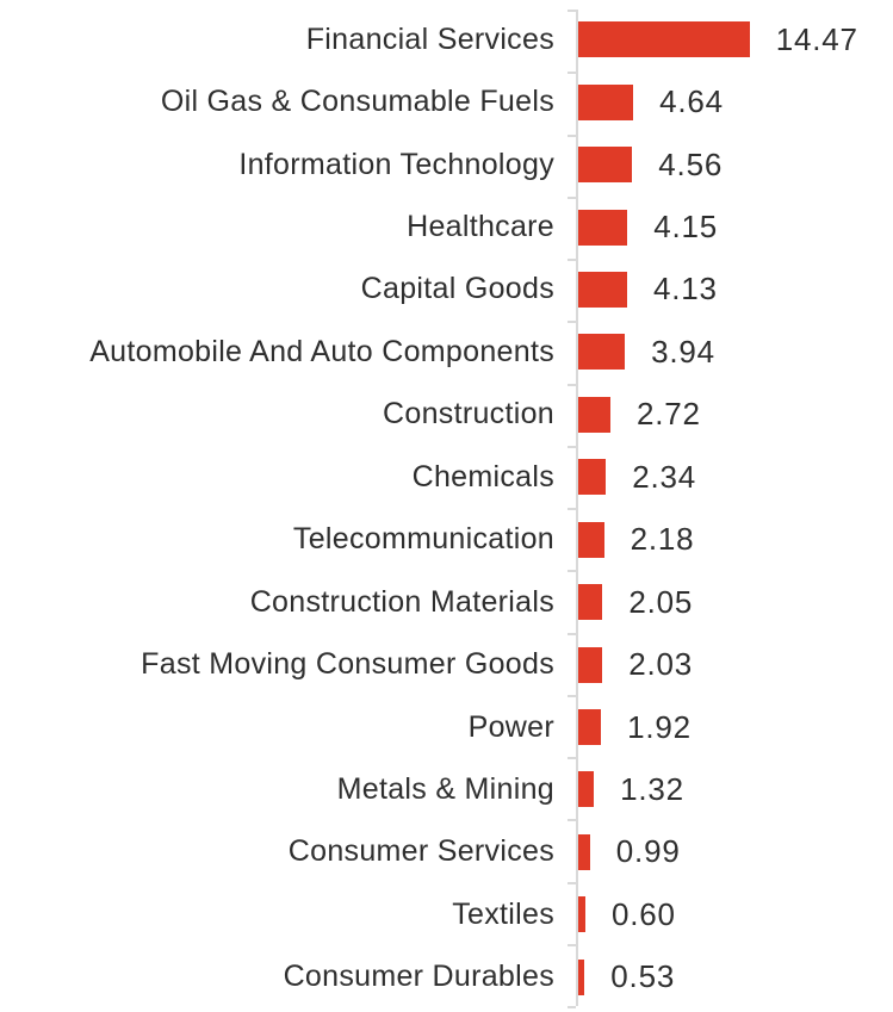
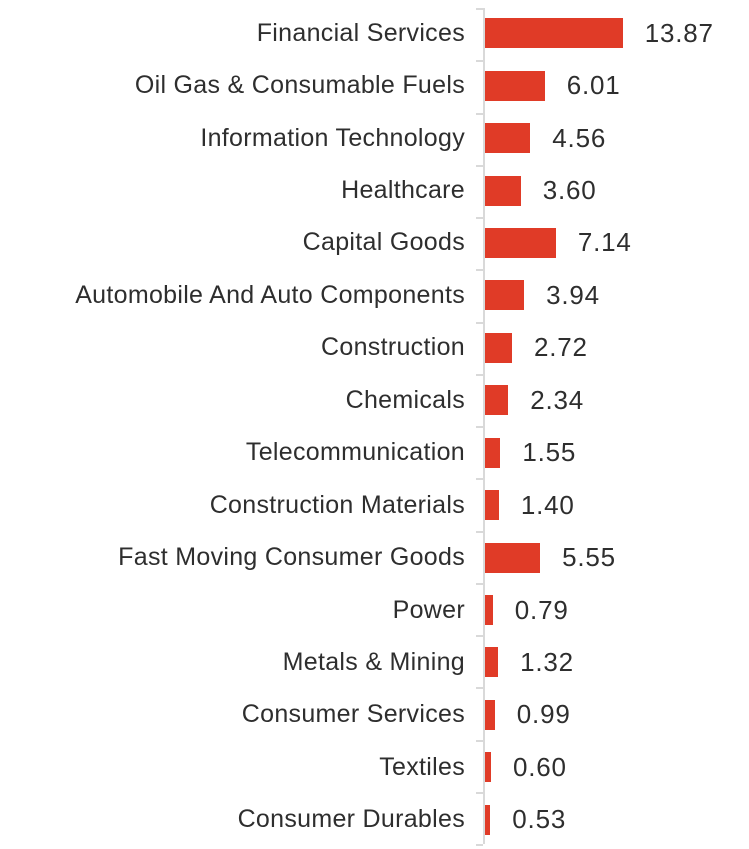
Financial Services: 14.47 -> 13.87
Oil Gas & Consumable Fuels: 4.64 -> 6.01
Healthcare: 4.15 -> 3.60
Capital Goods: 4.13 -> 7.14
Telecommunication: 2.18 -> 1.55
Construction Materials: 2.05 -> 1.40
Fast Moving Consumer Goods: 2.03 -> 5.55
Power: 1.92 -> 0.79
